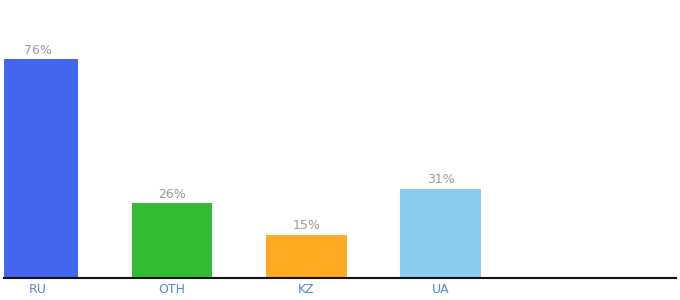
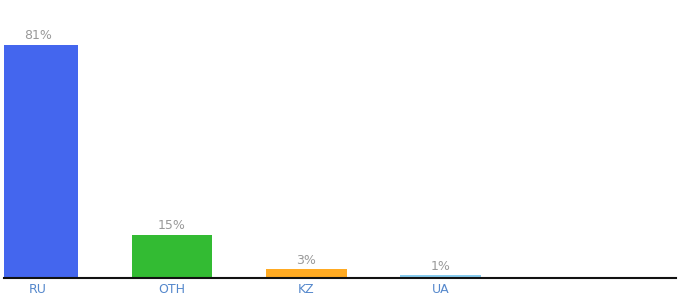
RU: 76% -> 81%
OTH: 26% -> 15%
KZ: 15% -> 3%
UA: 31% -> 1%
